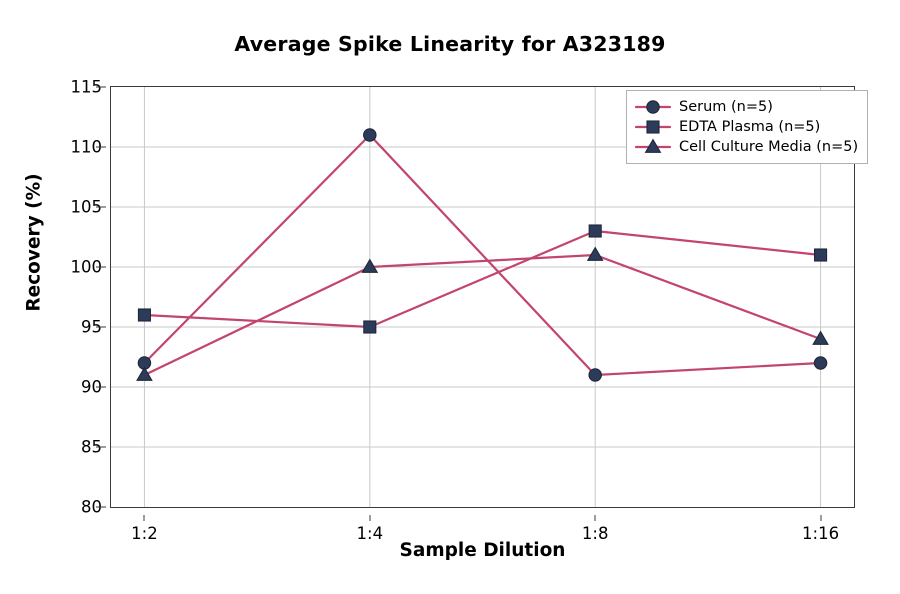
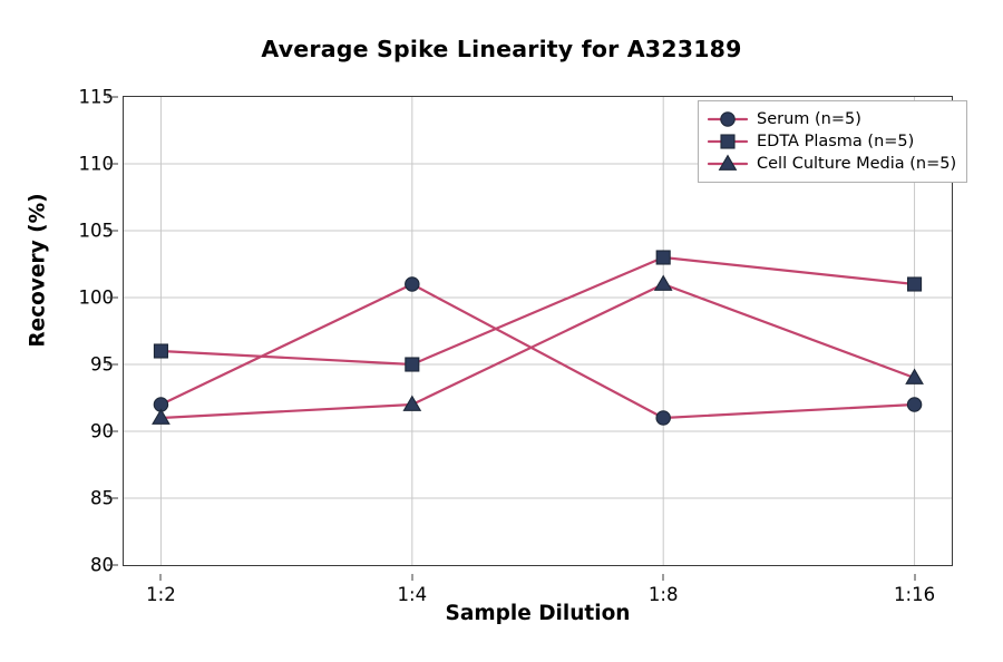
Serum (n=5)/1:4: 111 -> 101
Cell Culture Media (n=5)/1:4: 100 -> 92
